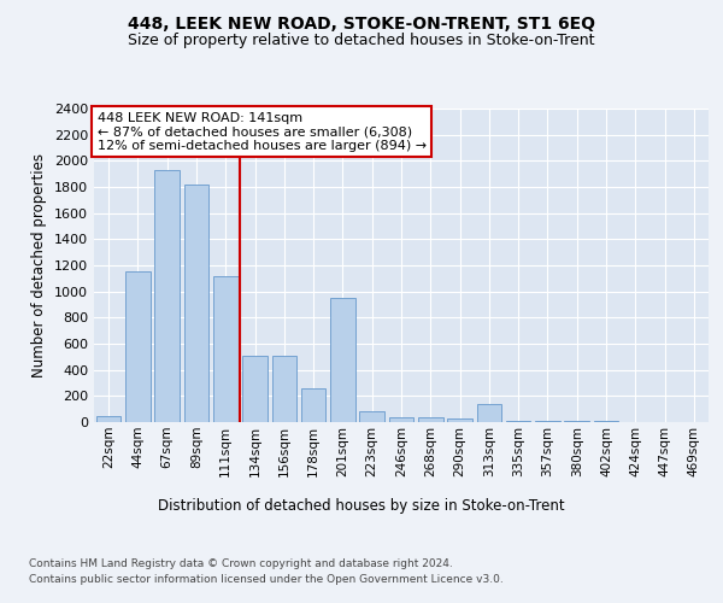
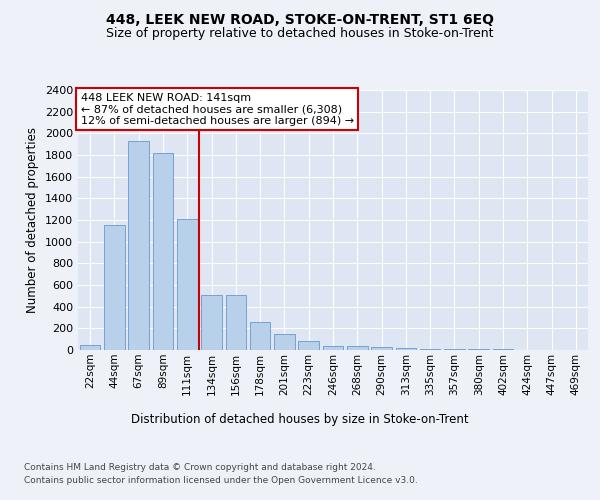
111sqm: 1120 -> 1210
201sqm: 950 -> 150
313sqm: 140 -> 20
